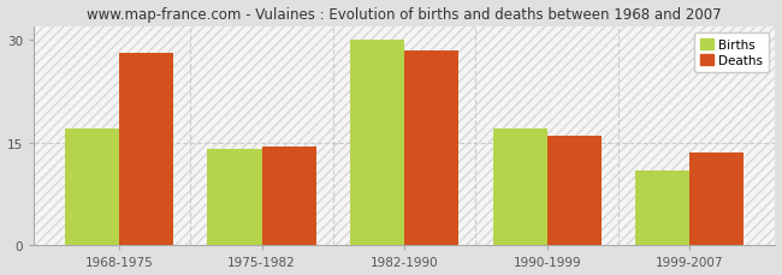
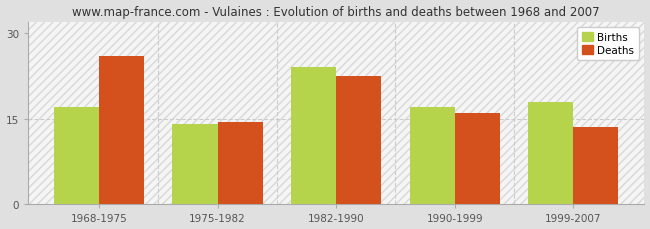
Deaths/1968-1975: 28.0 -> 26.0
Births/1982-1990: 30 -> 24
Deaths/1982-1990: 28.5 -> 22.4
Births/1999-2007: 11 -> 18
